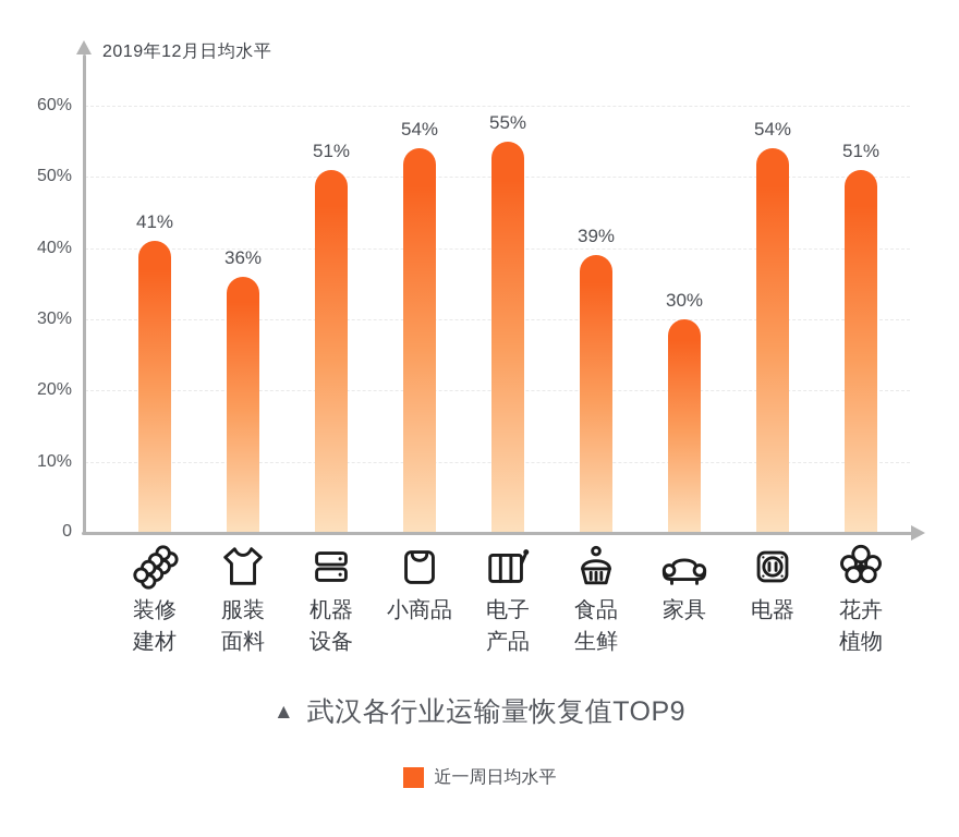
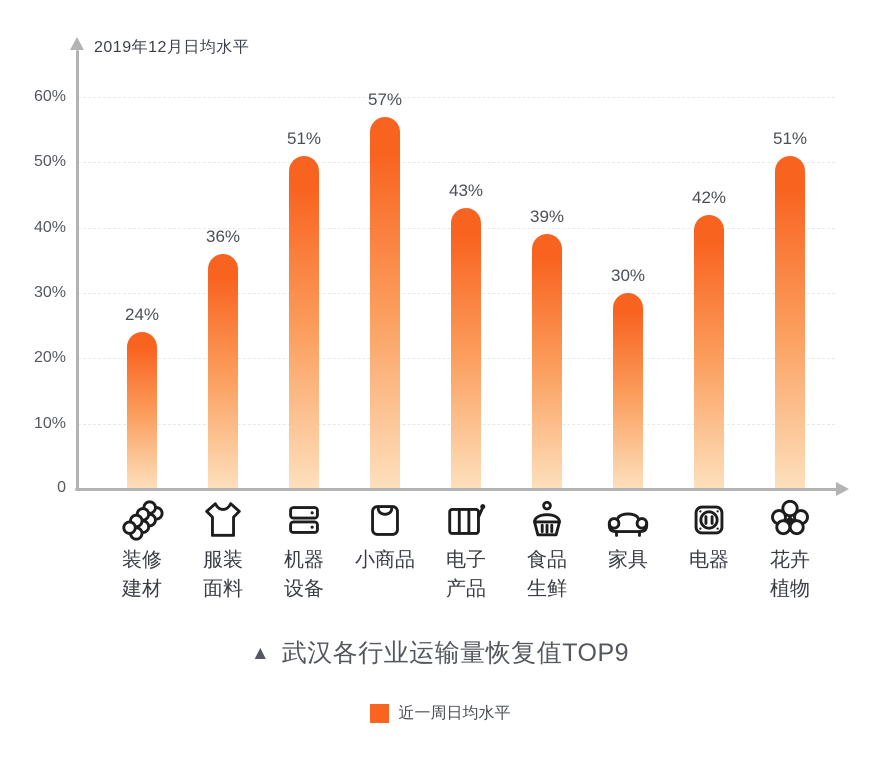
装修建材: 41% -> 24%
小商品: 54% -> 57%
电子产品: 55% -> 43%
电器: 54% -> 42%
